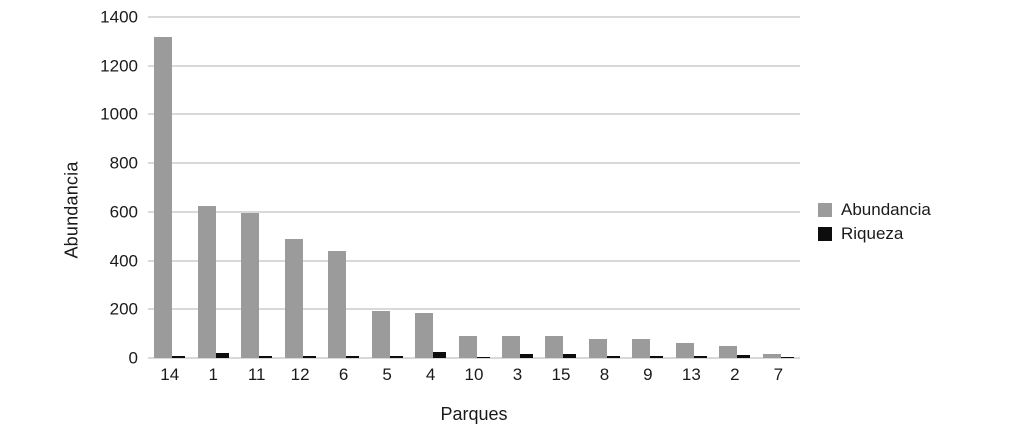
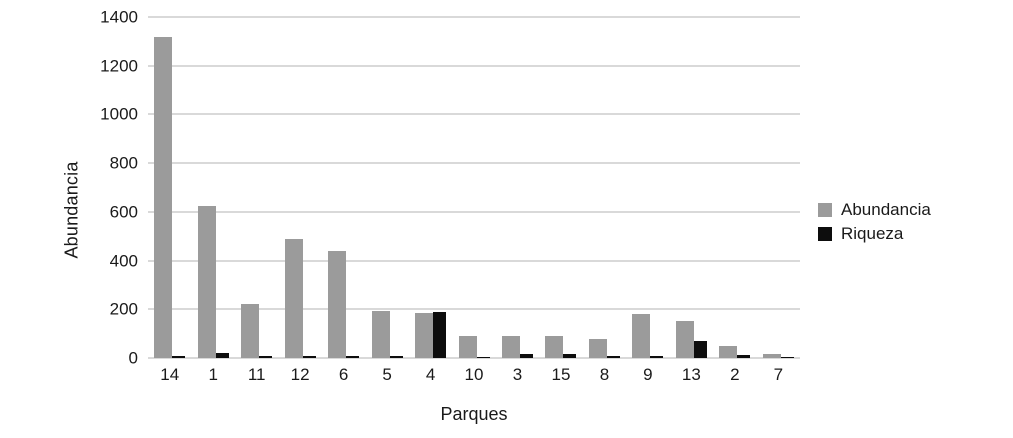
Abundancia/11: 600 -> 220
Riqueza/4: 20 -> 190
Abundancia/9: 80 -> 180
Abundancia/13: 60 -> 150
Riqueza/13: 10 -> 70
